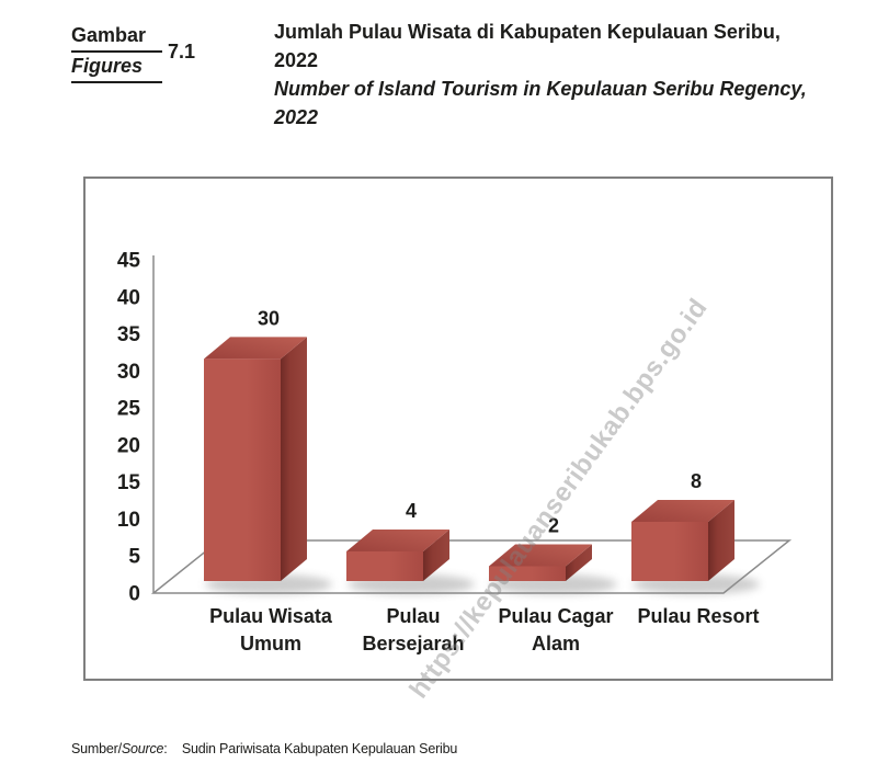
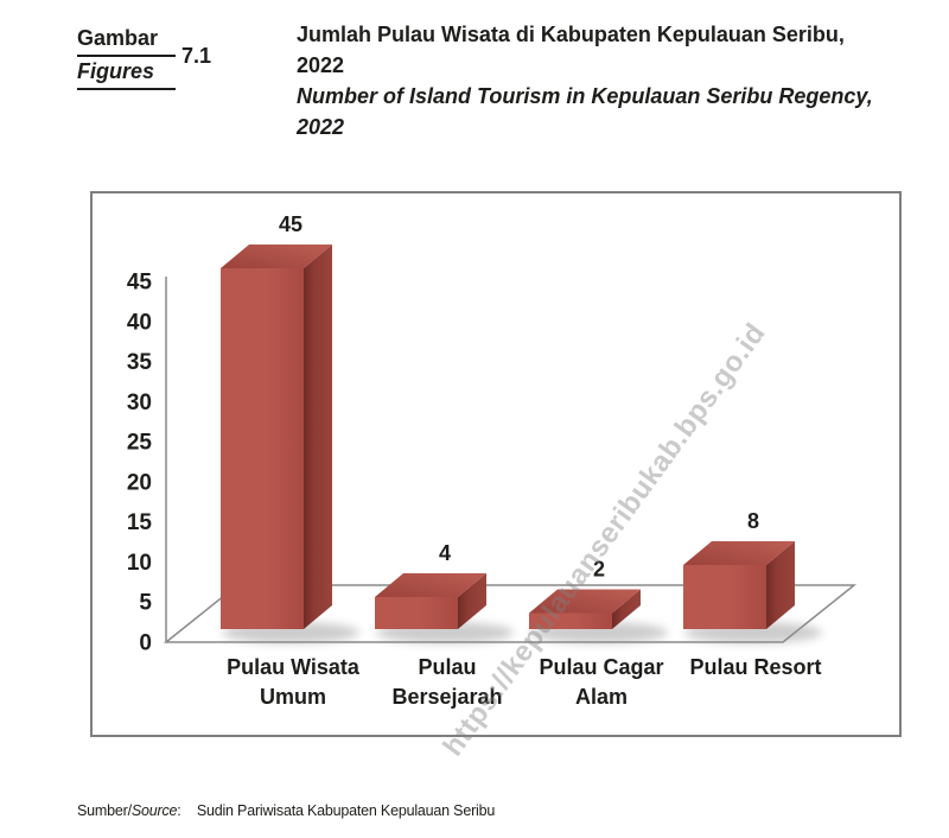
Pulau Wisata Umum: 30 -> 45
